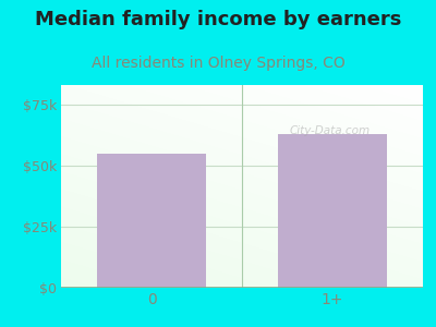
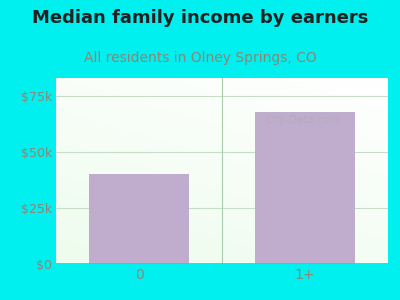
0: $55k -> $40k
1+: $63k -> $68k
